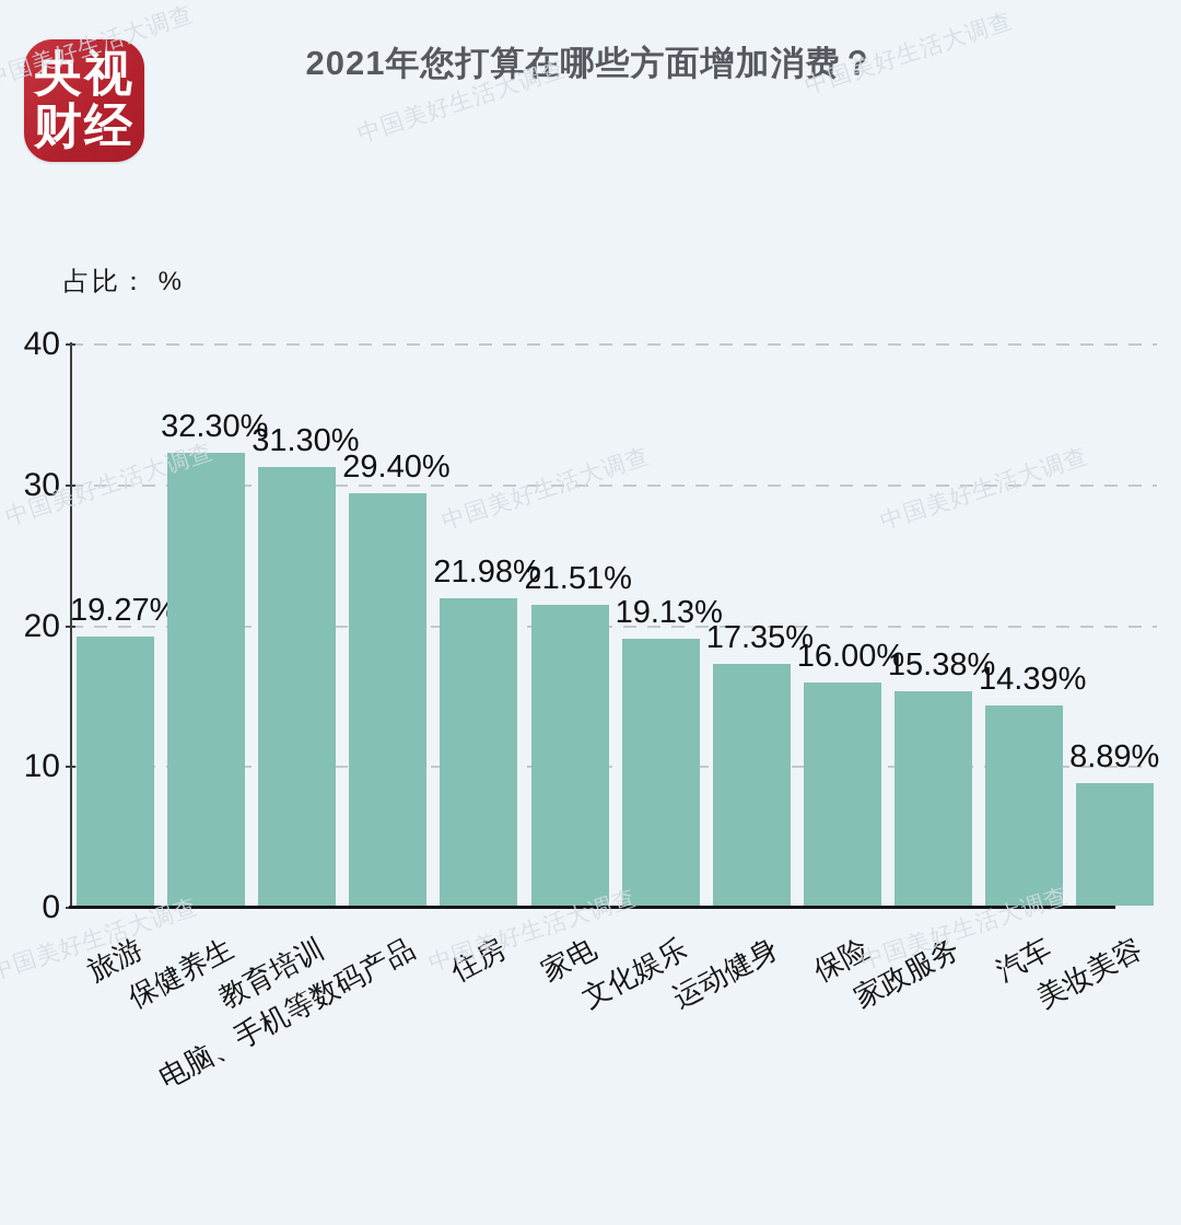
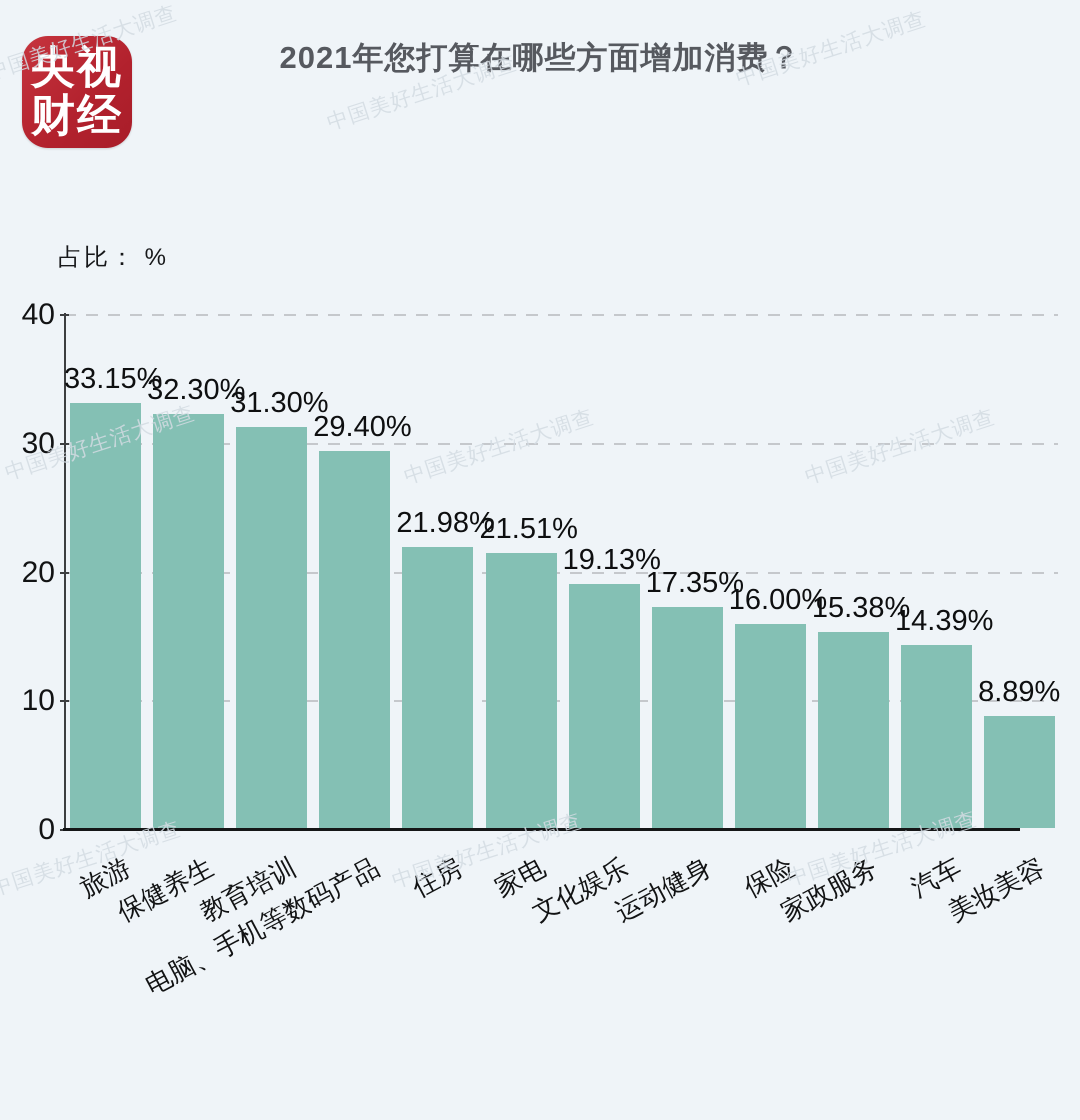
旅游: 19.27% -> 33.15%
